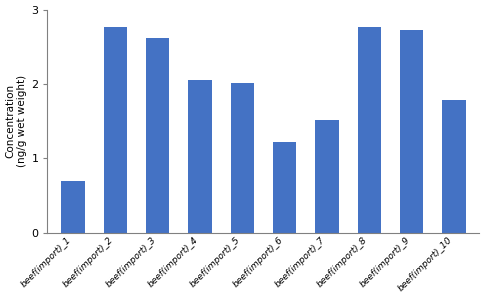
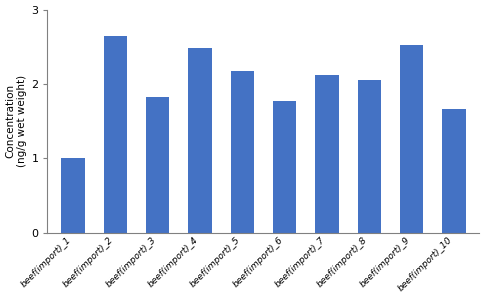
beef(import)_1: 0.70 -> 1.00
beef(import)_2: 2.76 -> 2.65
beef(import)_3: 2.62 -> 1.82
beef(import)_4: 2.06 -> 2.48
beef(import)_5: 2.02 -> 2.18
beef(import)_6: 1.22 -> 1.77
beef(import)_7: 1.52 -> 2.12
beef(import)_8: 2.76 -> 2.05
beef(import)_9: 2.72 -> 2.52
beef(import)_10: 1.78 -> 1.67
